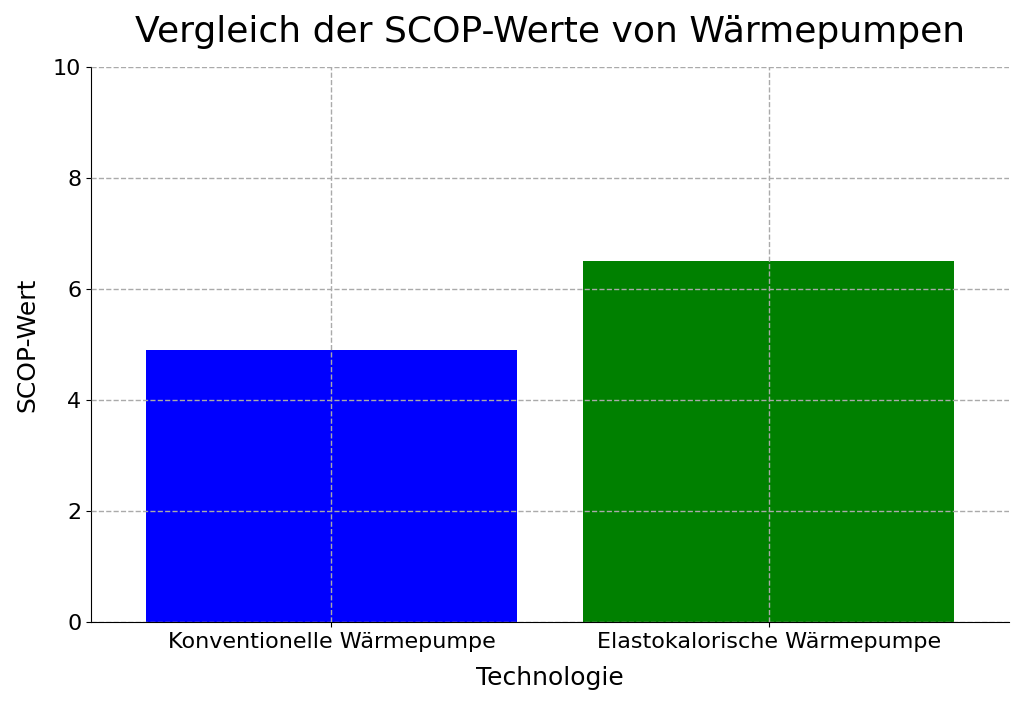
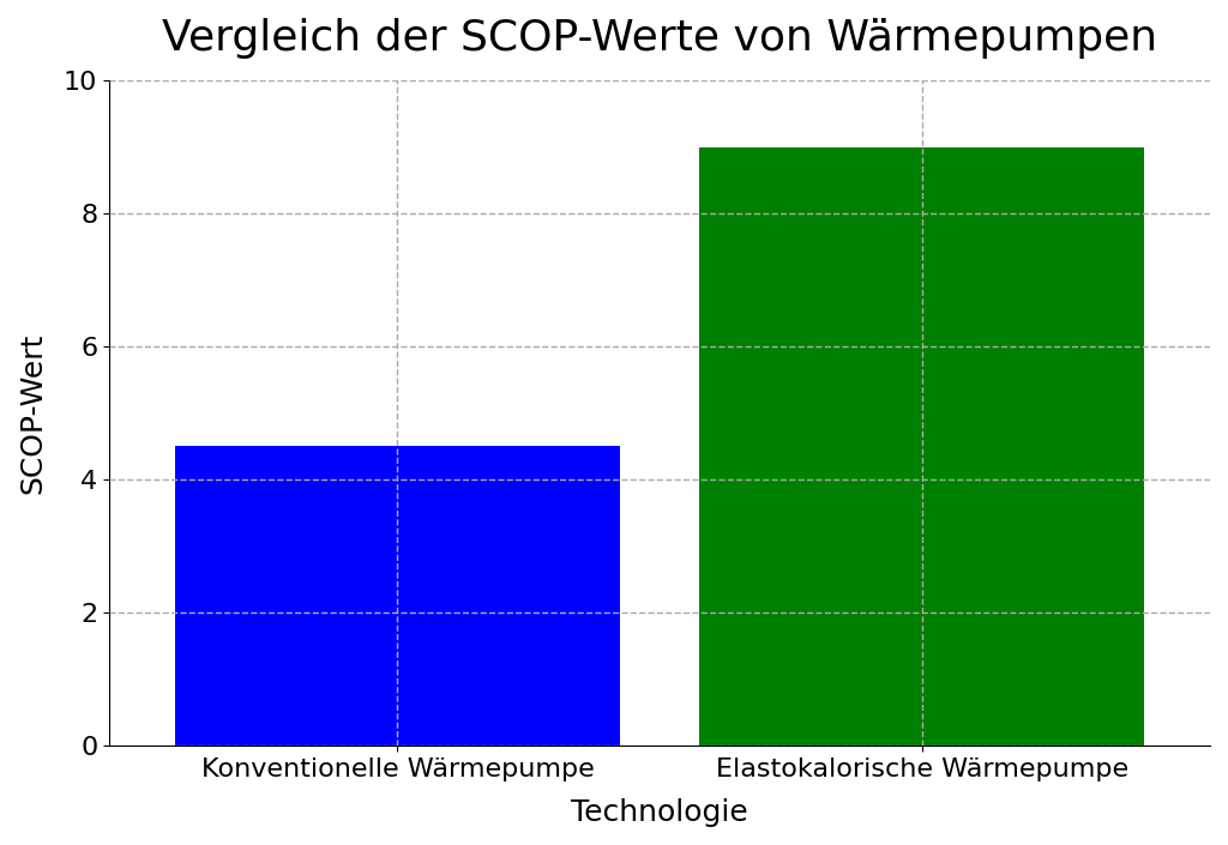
Konventionelle Wärmepumpe: 4.9 -> 4.5
Elastokalorische Wärmepumpe: 6.5 -> 9.0
